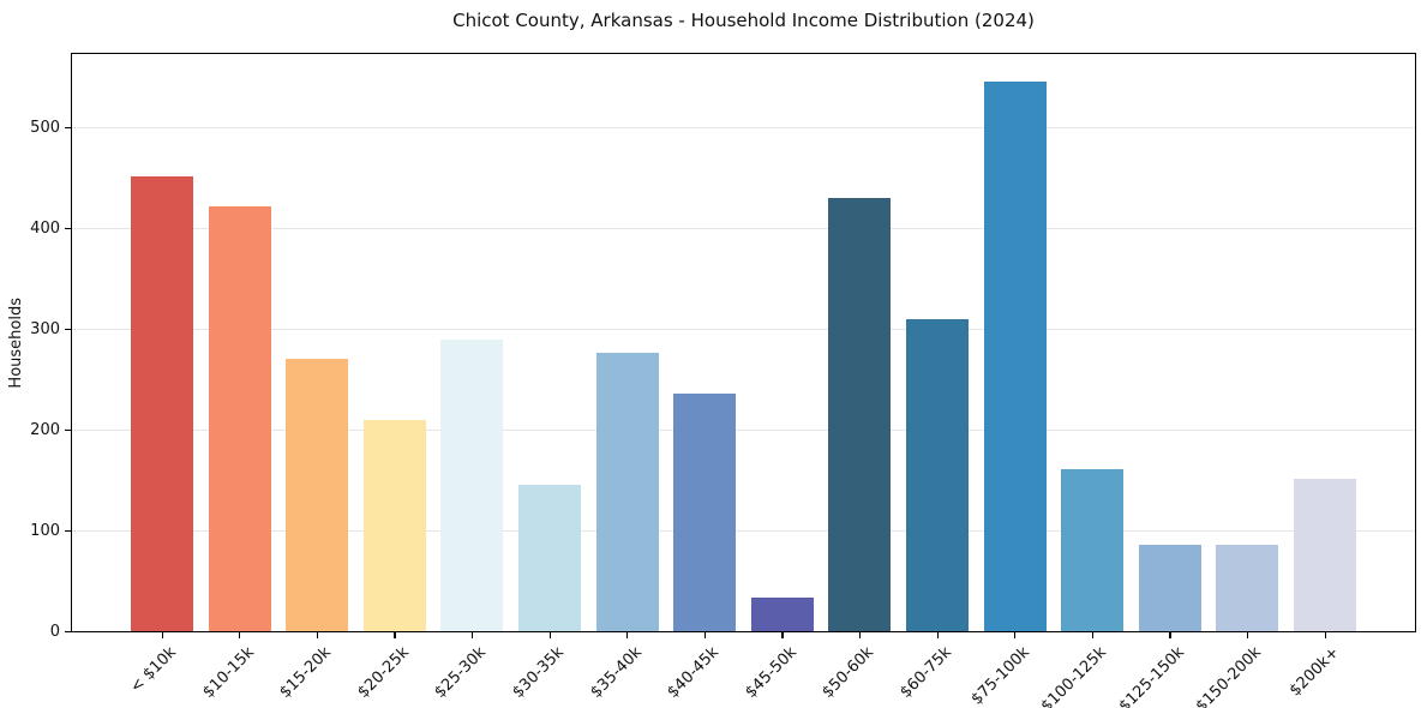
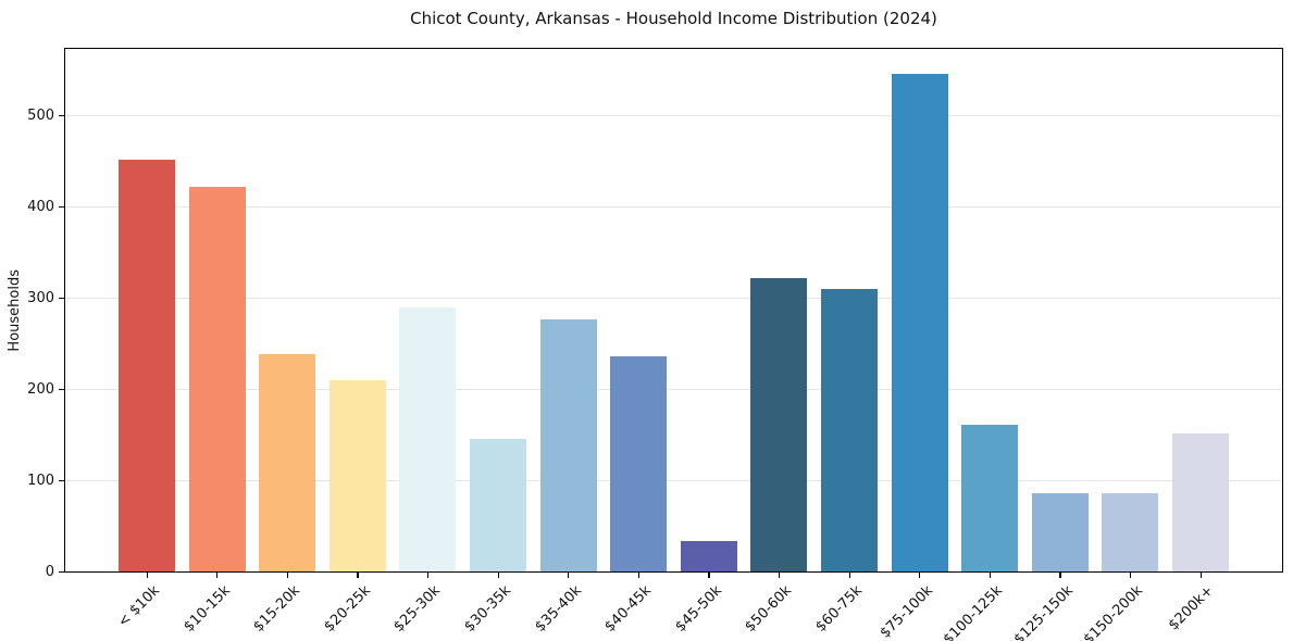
$15-20k: 270 -> 240
$50-60k: 430 -> 320
